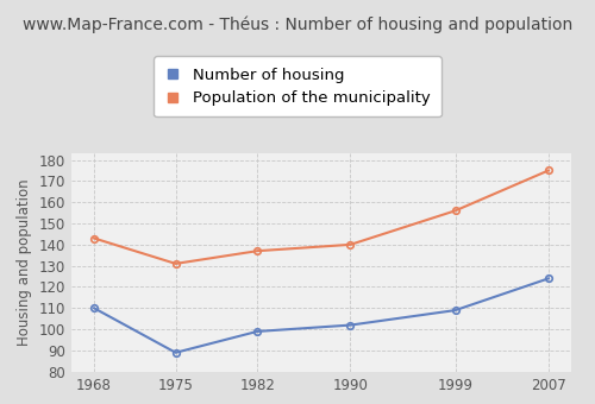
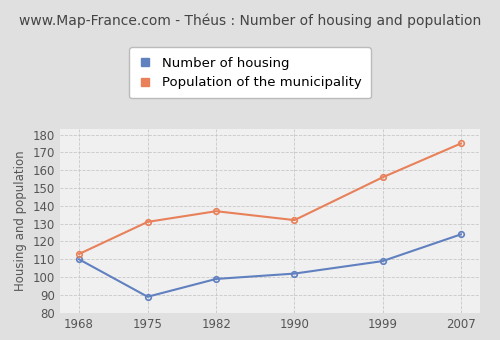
Population of the municipality/1968: 143 -> 113
Population of the municipality/1990: 140 -> 132
